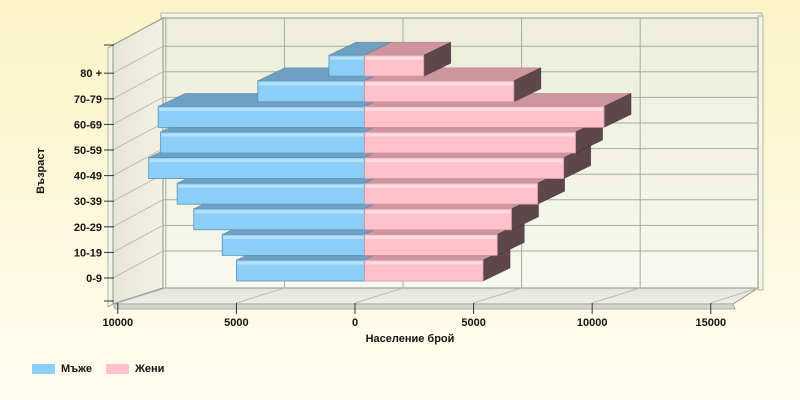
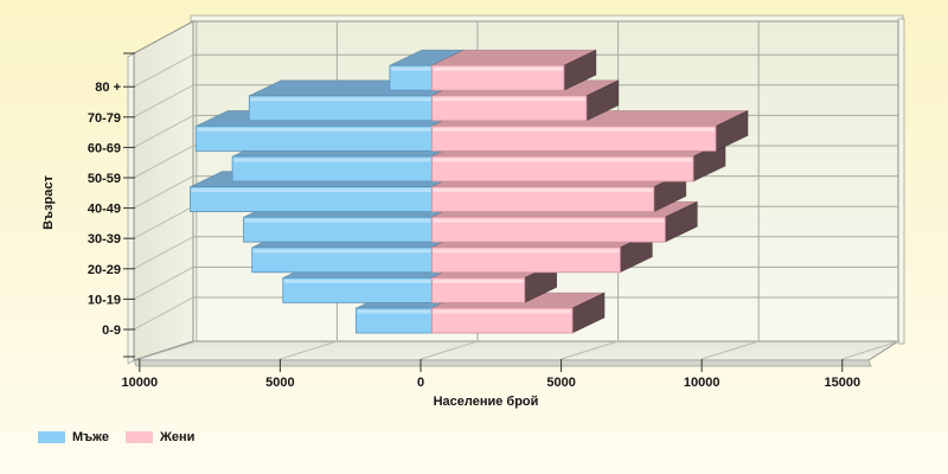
Мъже/0-9: 5400 -> 2700
Мъже/10-19: 6000 -> 5300
Жени/10-19: 5600 -> 3300
Мъже/20-29: 7200 -> 6400
Жени/20-29: 6200 -> 6700
Мъже/30-39: 7900 -> 6700
Жени/30-39: 7300 -> 8300
Мъже/40-49: 9100 -> 8600
Жени/40-49: 8400 -> 7900
Мъже/50-59: 8600 -> 7100
Жени/50-59: 8900 -> 9300
Мъже/60-69: 8700 -> 8400
Мъже/70-79: 4500 -> 6500
Жени/70-79: 6300 -> 5500
Жени/80 +: 2500 -> 4700
